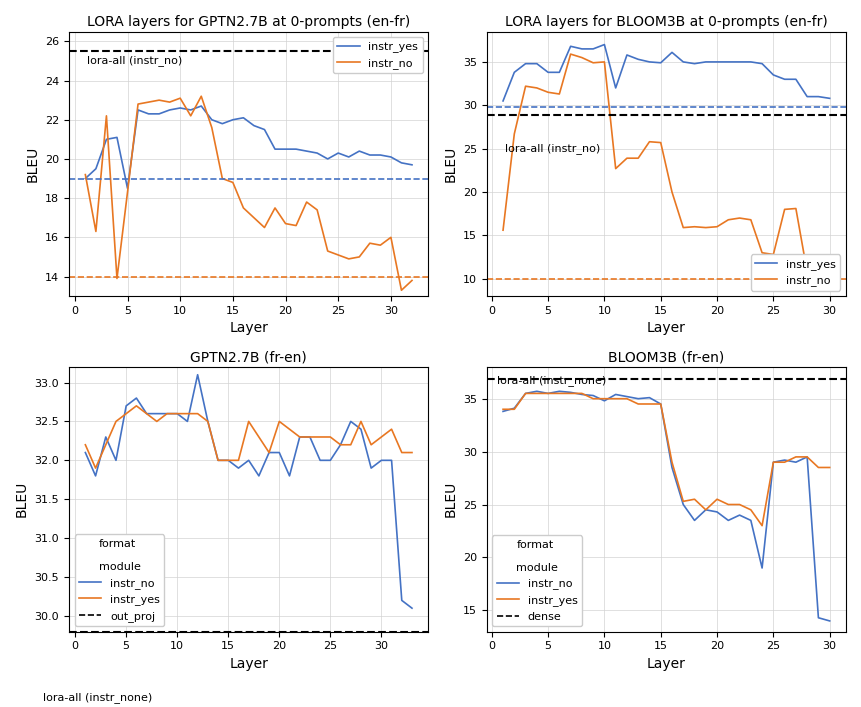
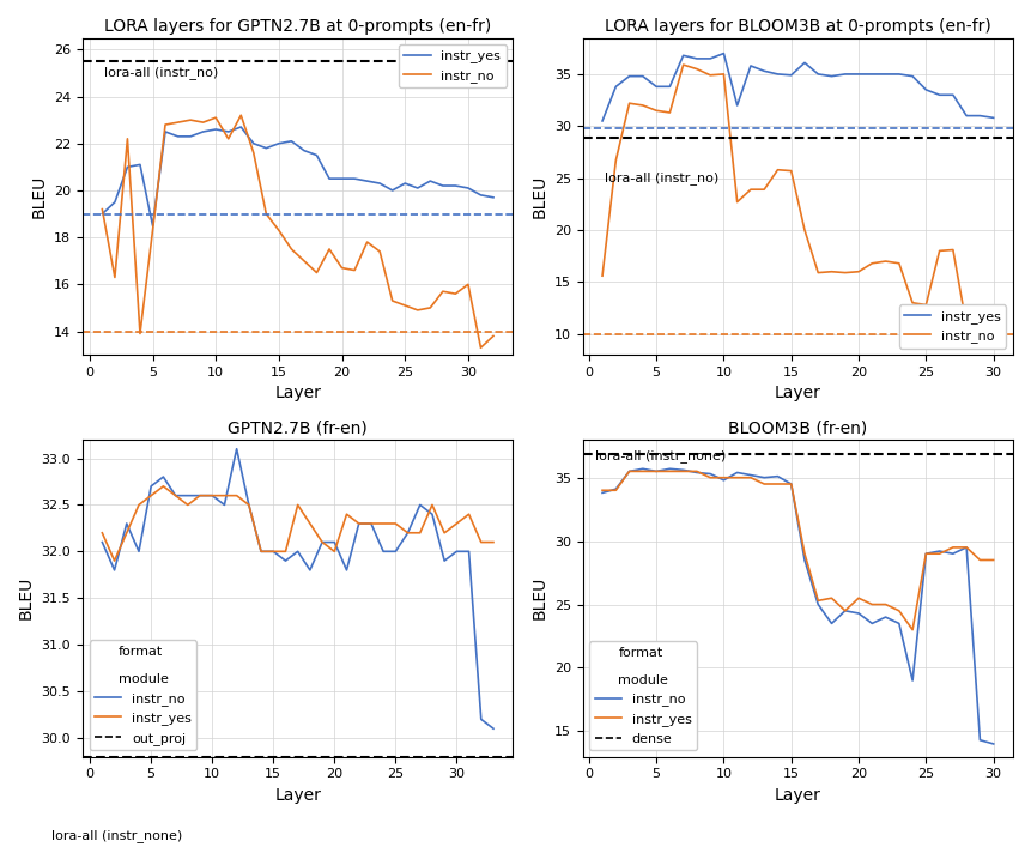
LORA layers for GPTN2.7B at 0-prompts (en-fr)/instr_no/15: 18.8 -> 18.3
GPTN2.7B (fr-en)/instr_yes/20: 32.5 -> 32.0
